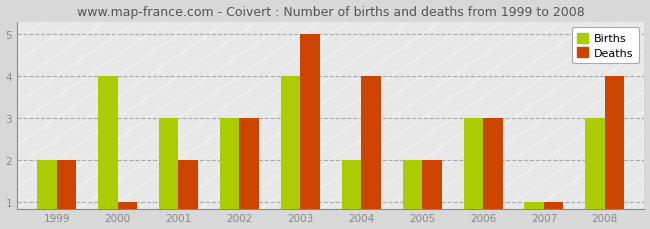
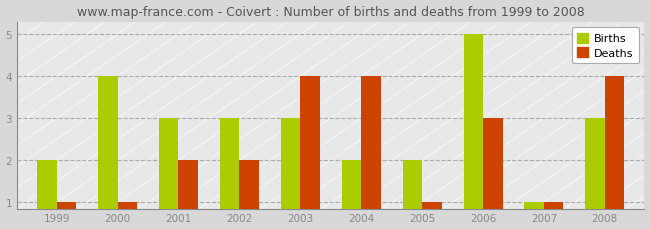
Deaths/1999: 2 -> 1
Deaths/2002: 3 -> 2
Births/2003: 4 -> 3
Deaths/2003: 5 -> 4
Deaths/2005: 2 -> 1
Births/2006: 3 -> 5
